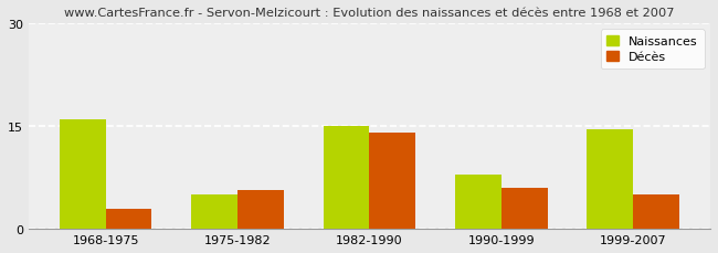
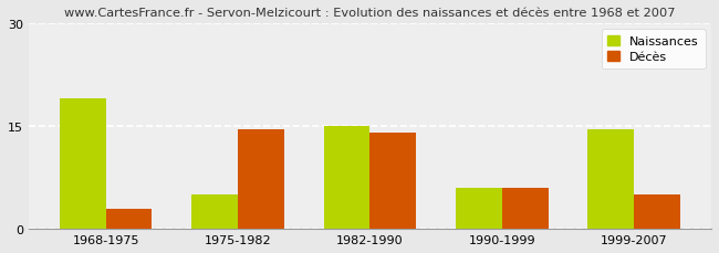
Naissances/1968-1975: 16.0 -> 19.0
Décès/1975-1982: 5.6 -> 14.5
Naissances/1990-1999: 8.0 -> 6.0
